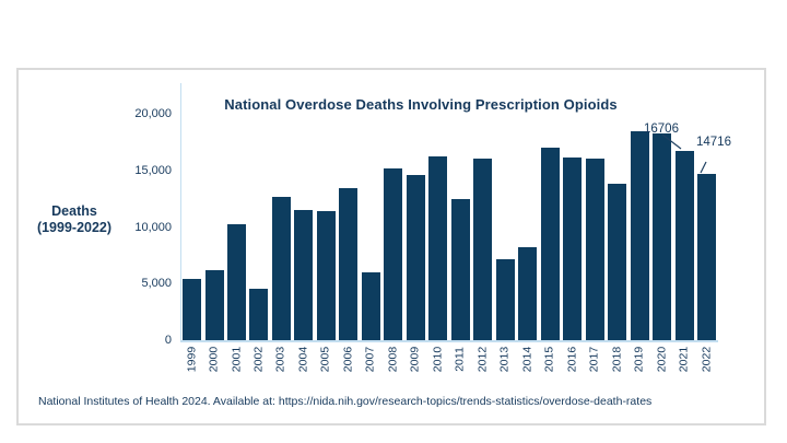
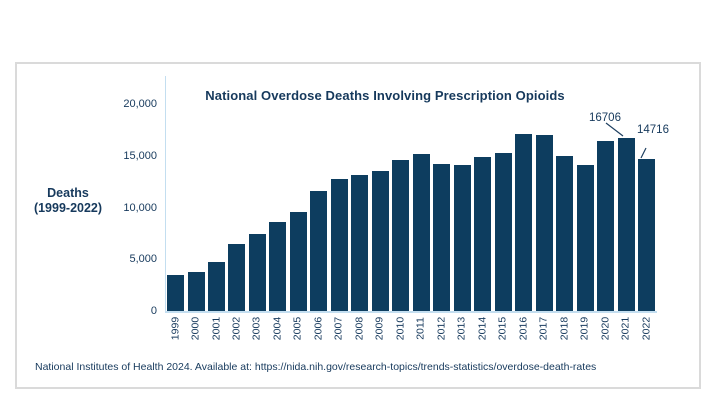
1999: 5400 -> 3400
2000: 6200 -> 3800
2001: 10200 -> 4800
2002: 4500 -> 6500
2003: 12700 -> 7500
2004: 11500 -> 8600
2005: 11400 -> 9600
2006: 13400 -> 11600
2007: 6000 -> 12800
2008: 15200 -> 13100
2009: 14600 -> 13500
2010: 16200 -> 14600
2011: 12500 -> 15100
2012: 16000 -> 14200
2013: 7200 -> 14100
2014: 8200 -> 14800
2015: 17000 -> 15300
2016: 16100 -> 17100
2017: 16000 -> 17000
2018: 13800 -> 15000
2019: 18500 -> 14100
2020: 18300 -> 16400
